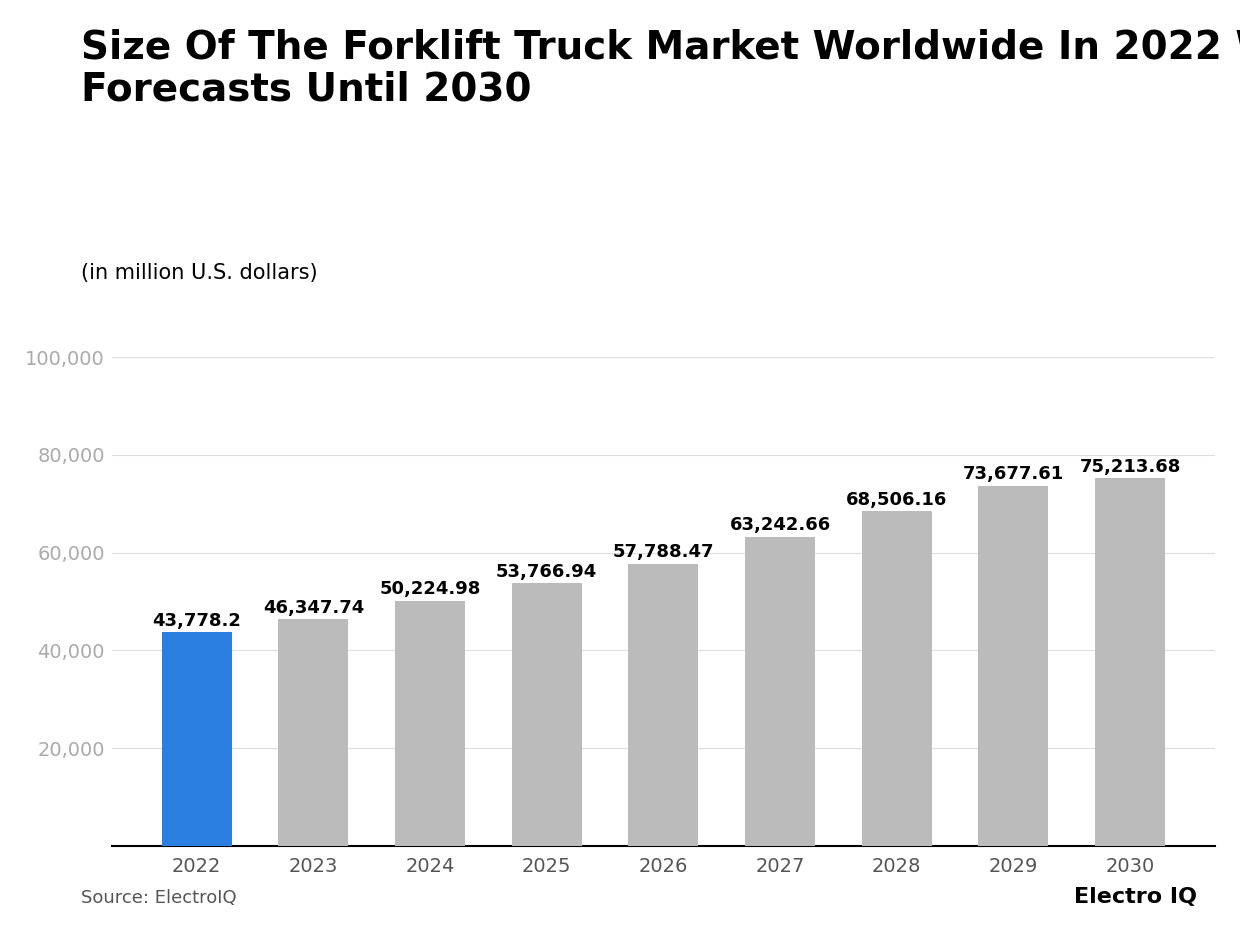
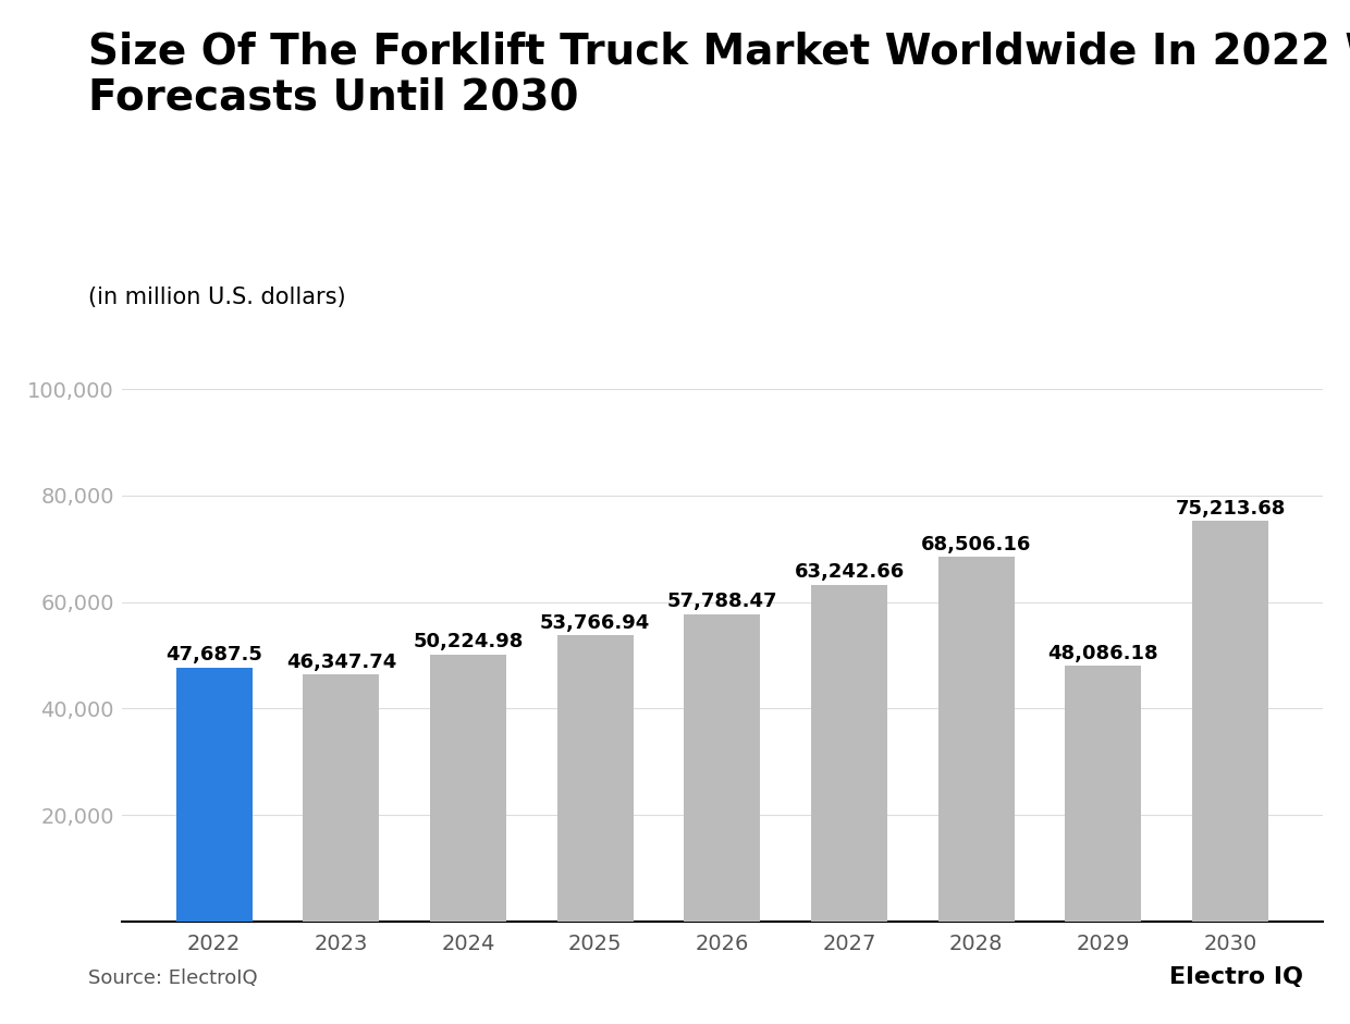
2022: 43,778.2 -> 47,687.5
2029: 73,677.61 -> 48,086.18
